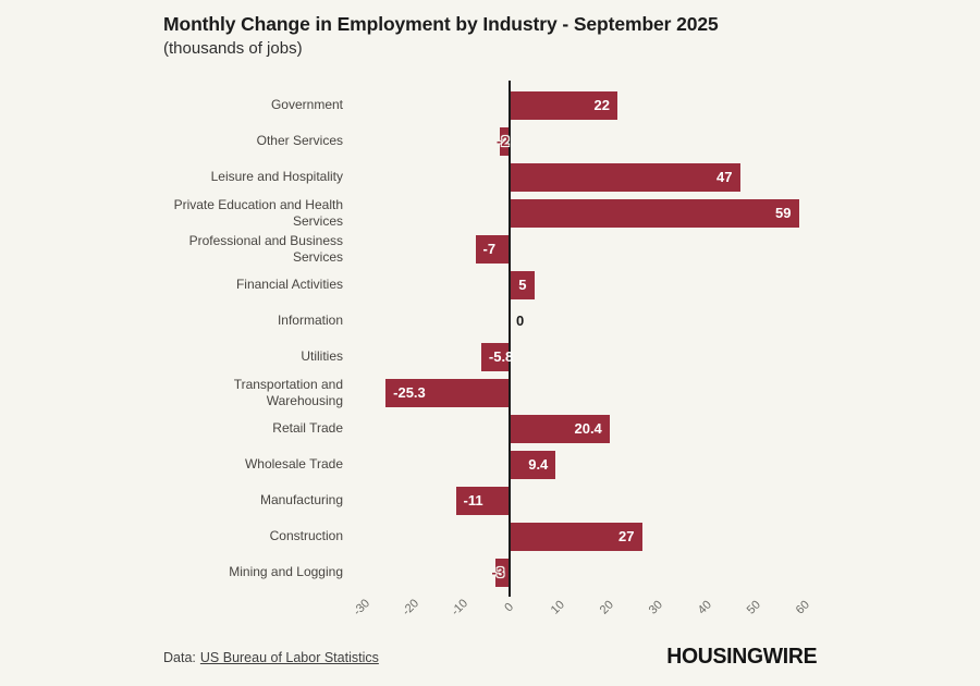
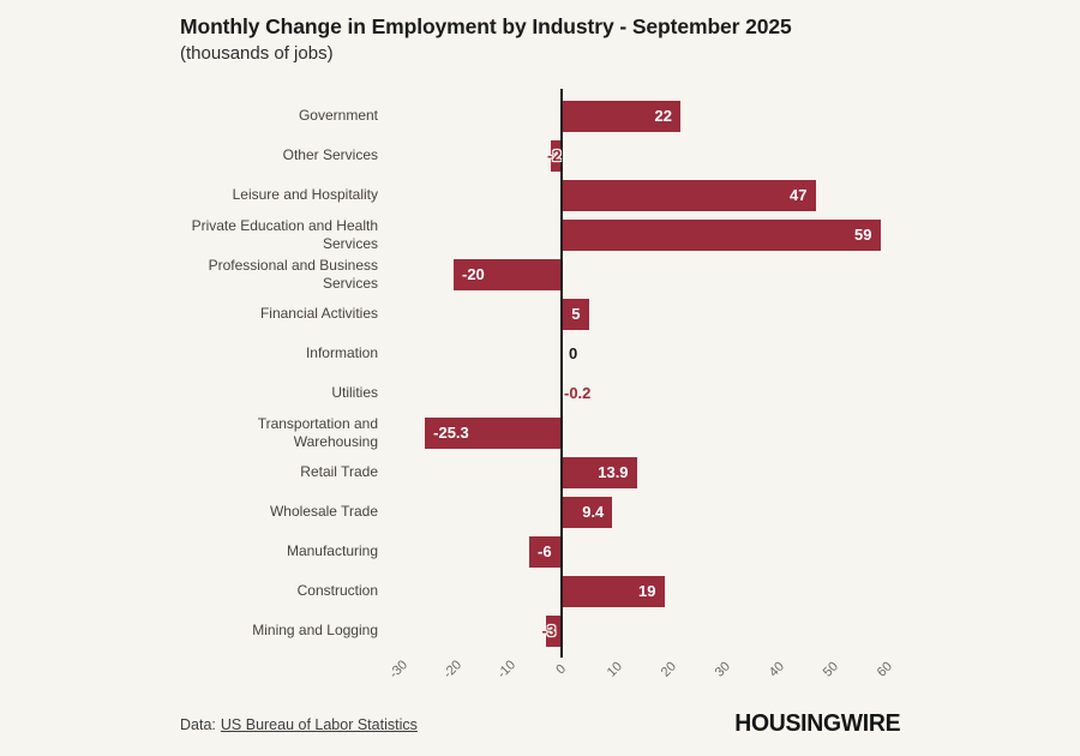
Professional and Business Services: -7 -> -20
Utilities: -5.8 -> -0.2
Retail Trade: 20.4 -> 13.9
Manufacturing: -11 -> -6
Construction: 27 -> 19
